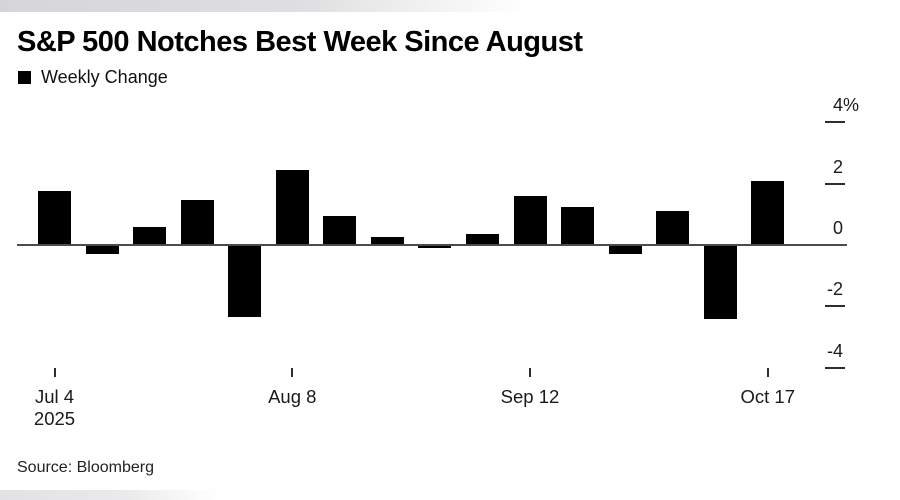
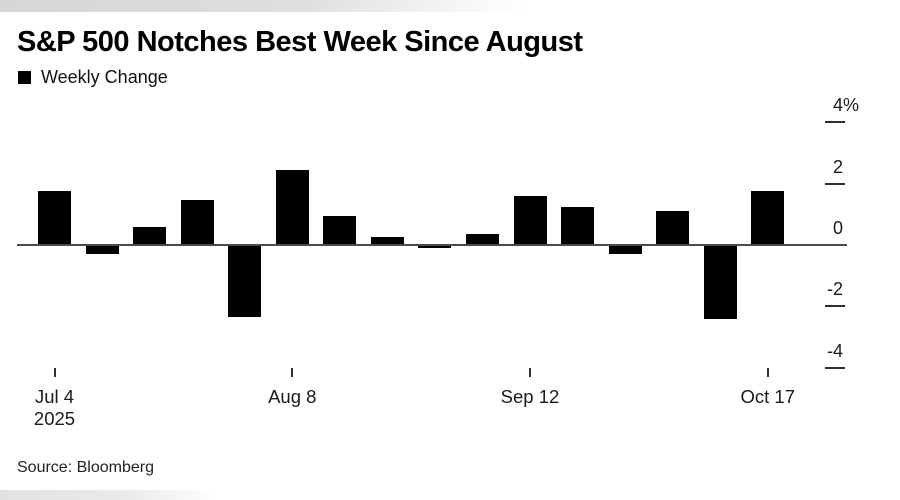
Oct 17: 2.1 -> 1.8
